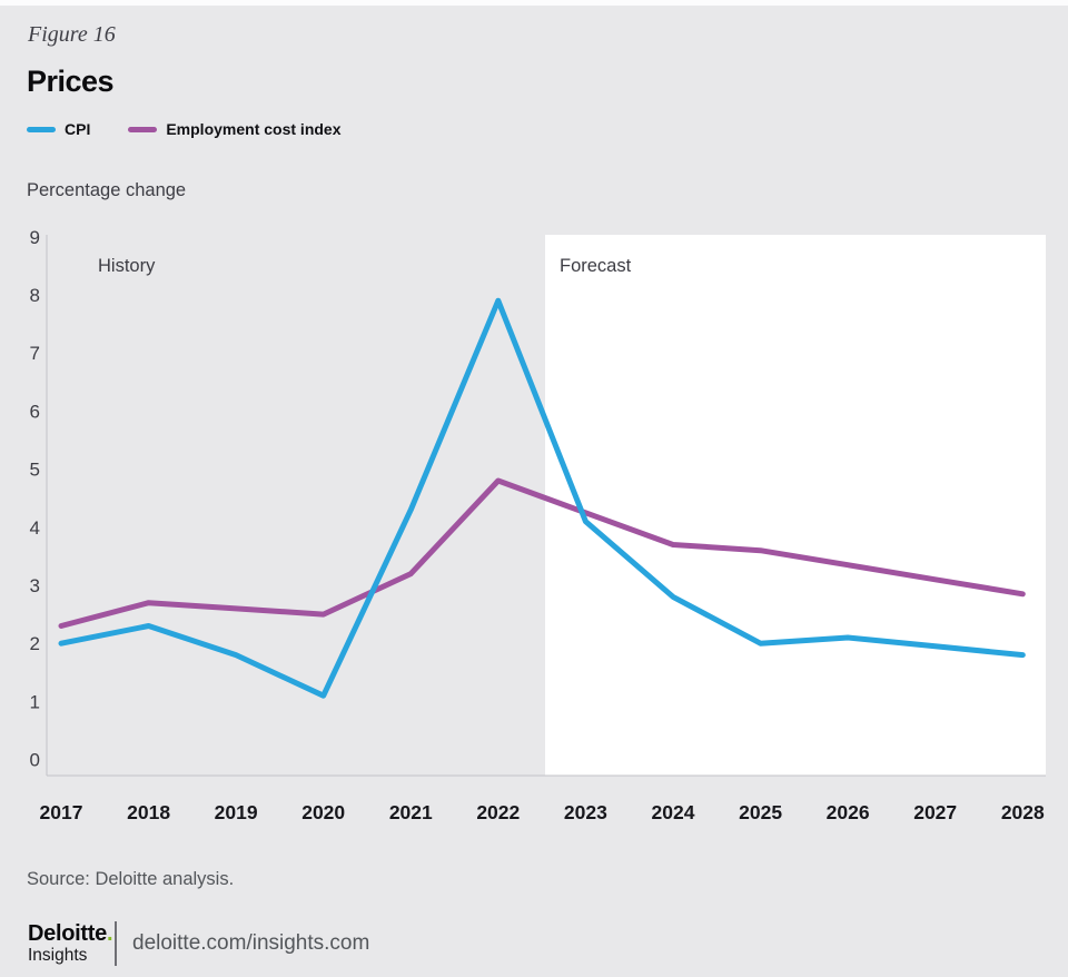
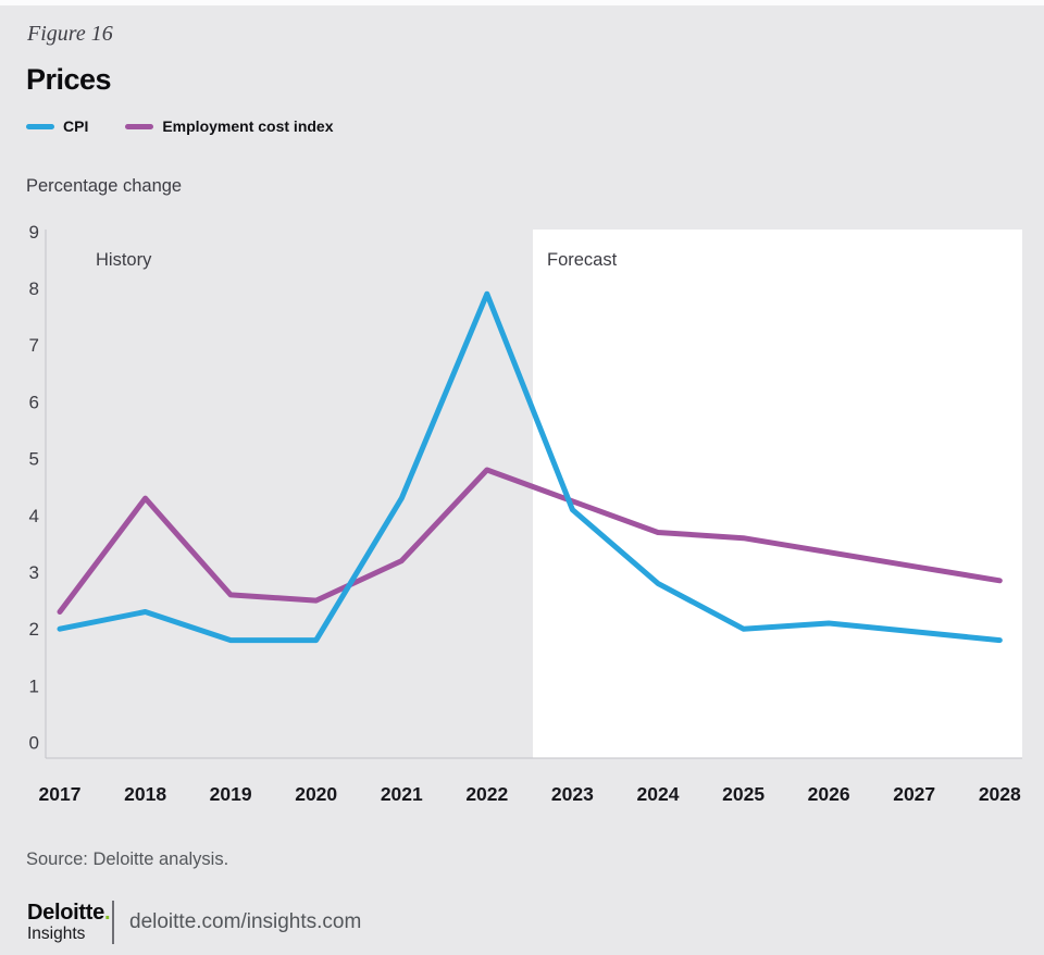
Employment cost index/2018: 2.7 -> 4.3
CPI/2020: 1.1 -> 1.8
